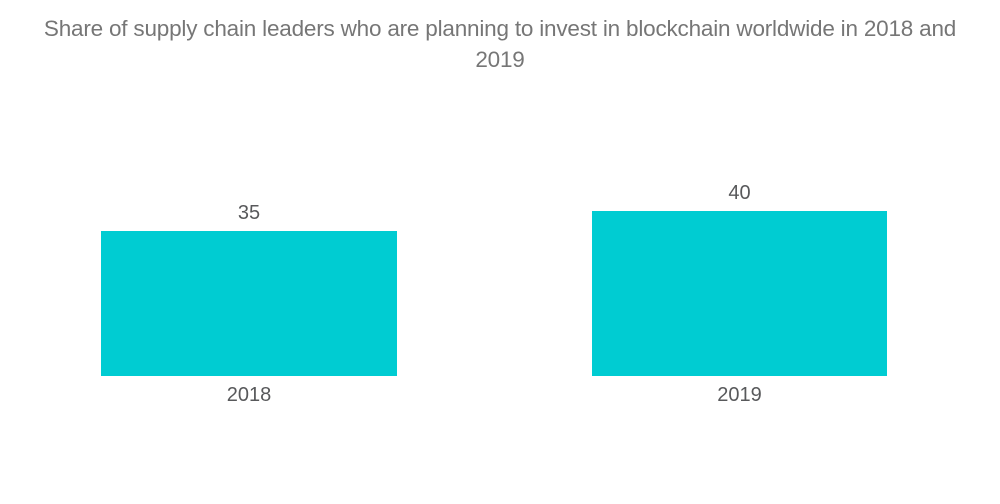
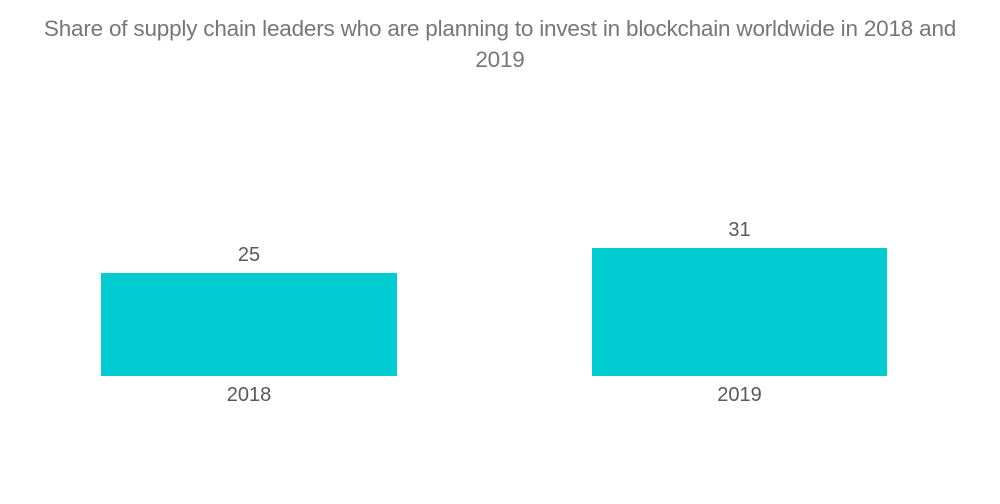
2018: 35 -> 25
2019: 40 -> 31
